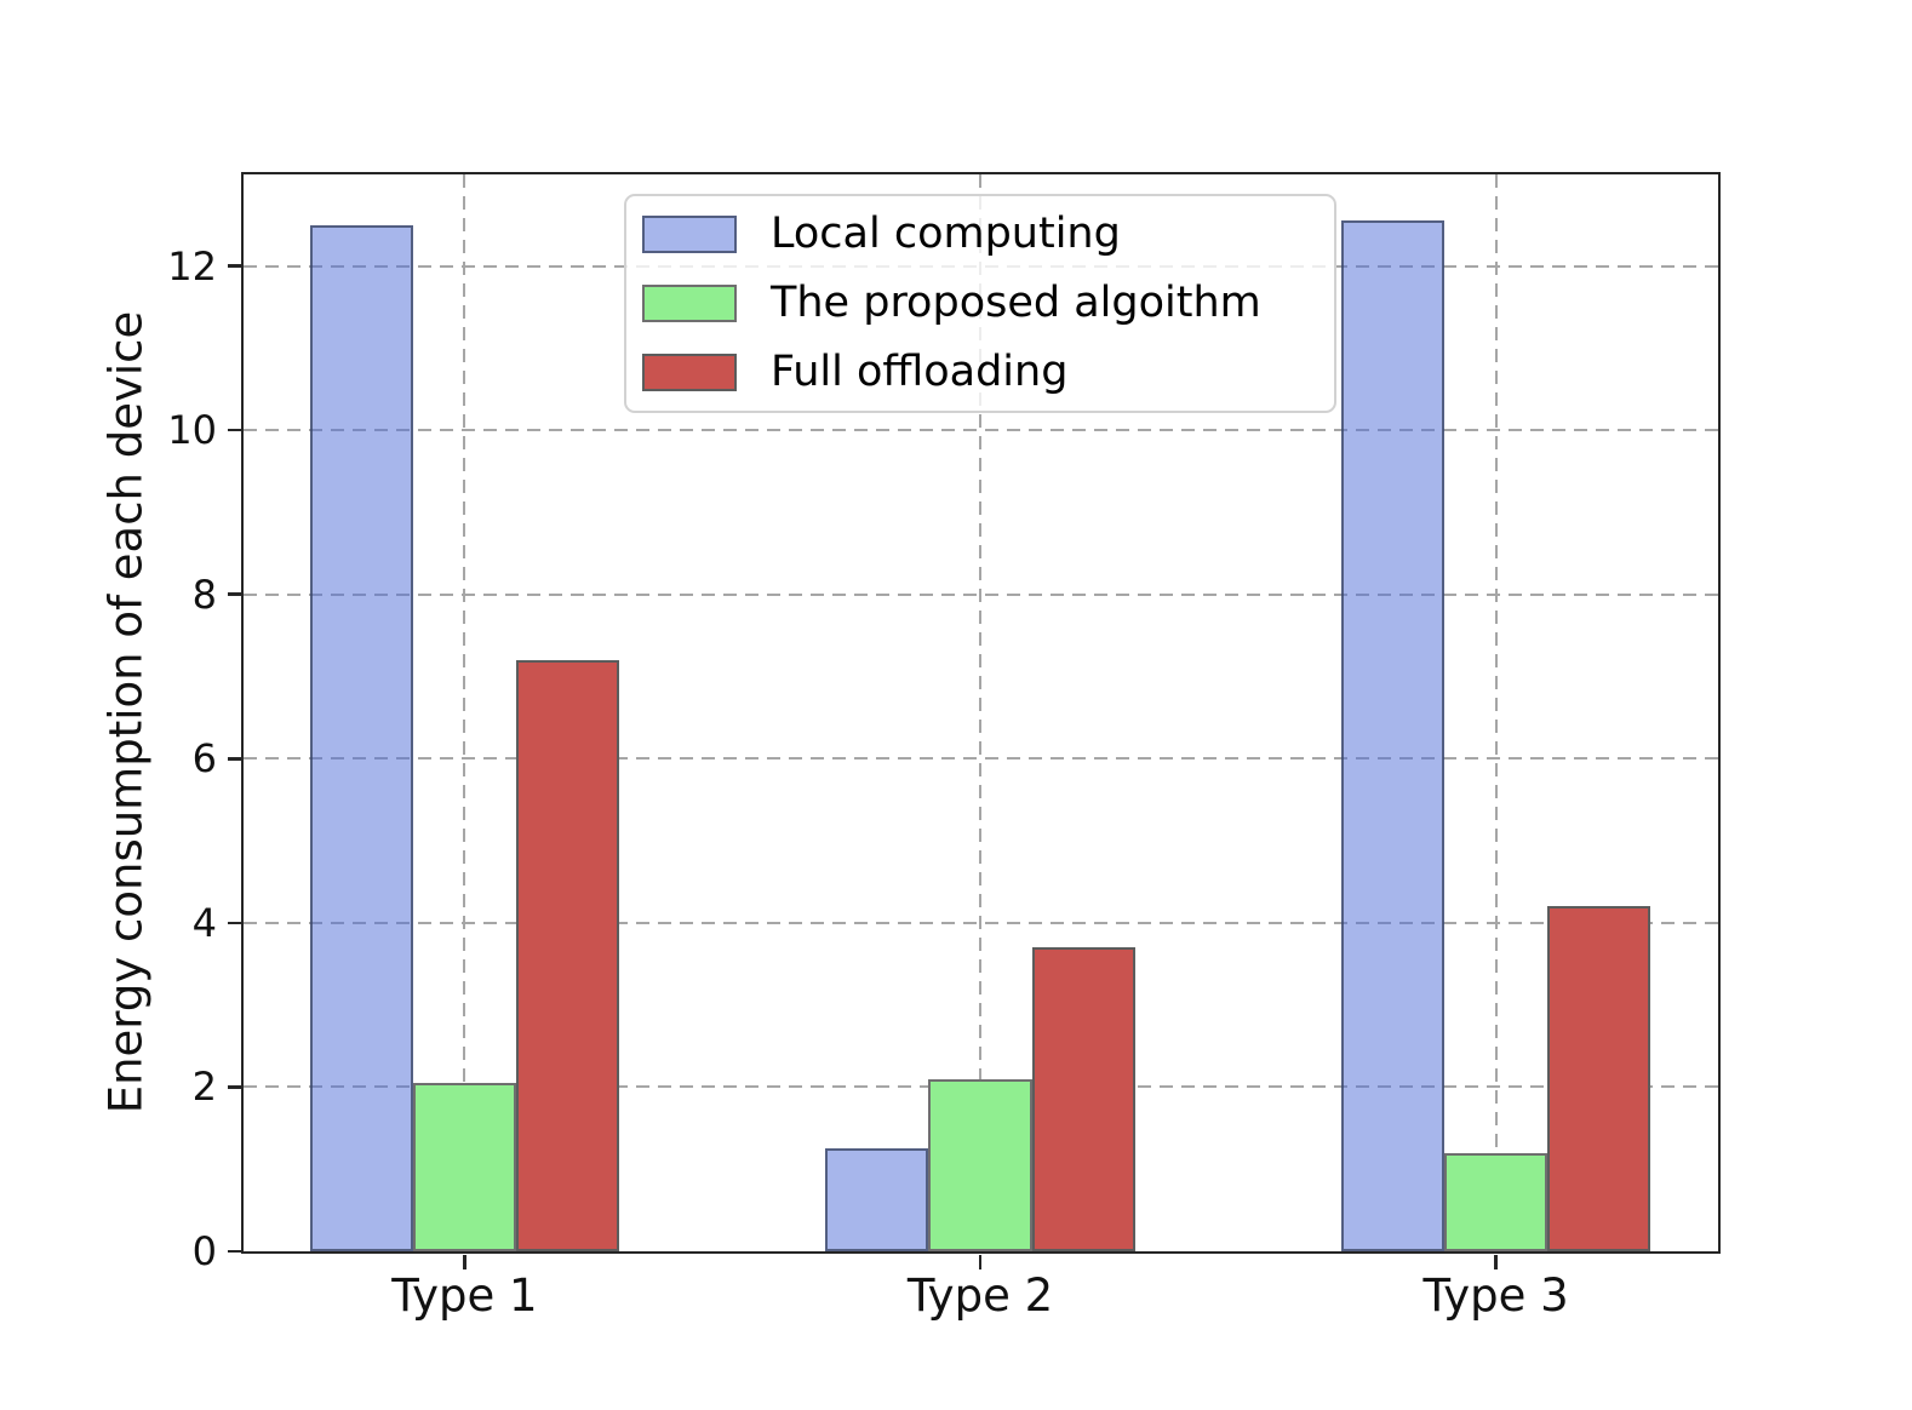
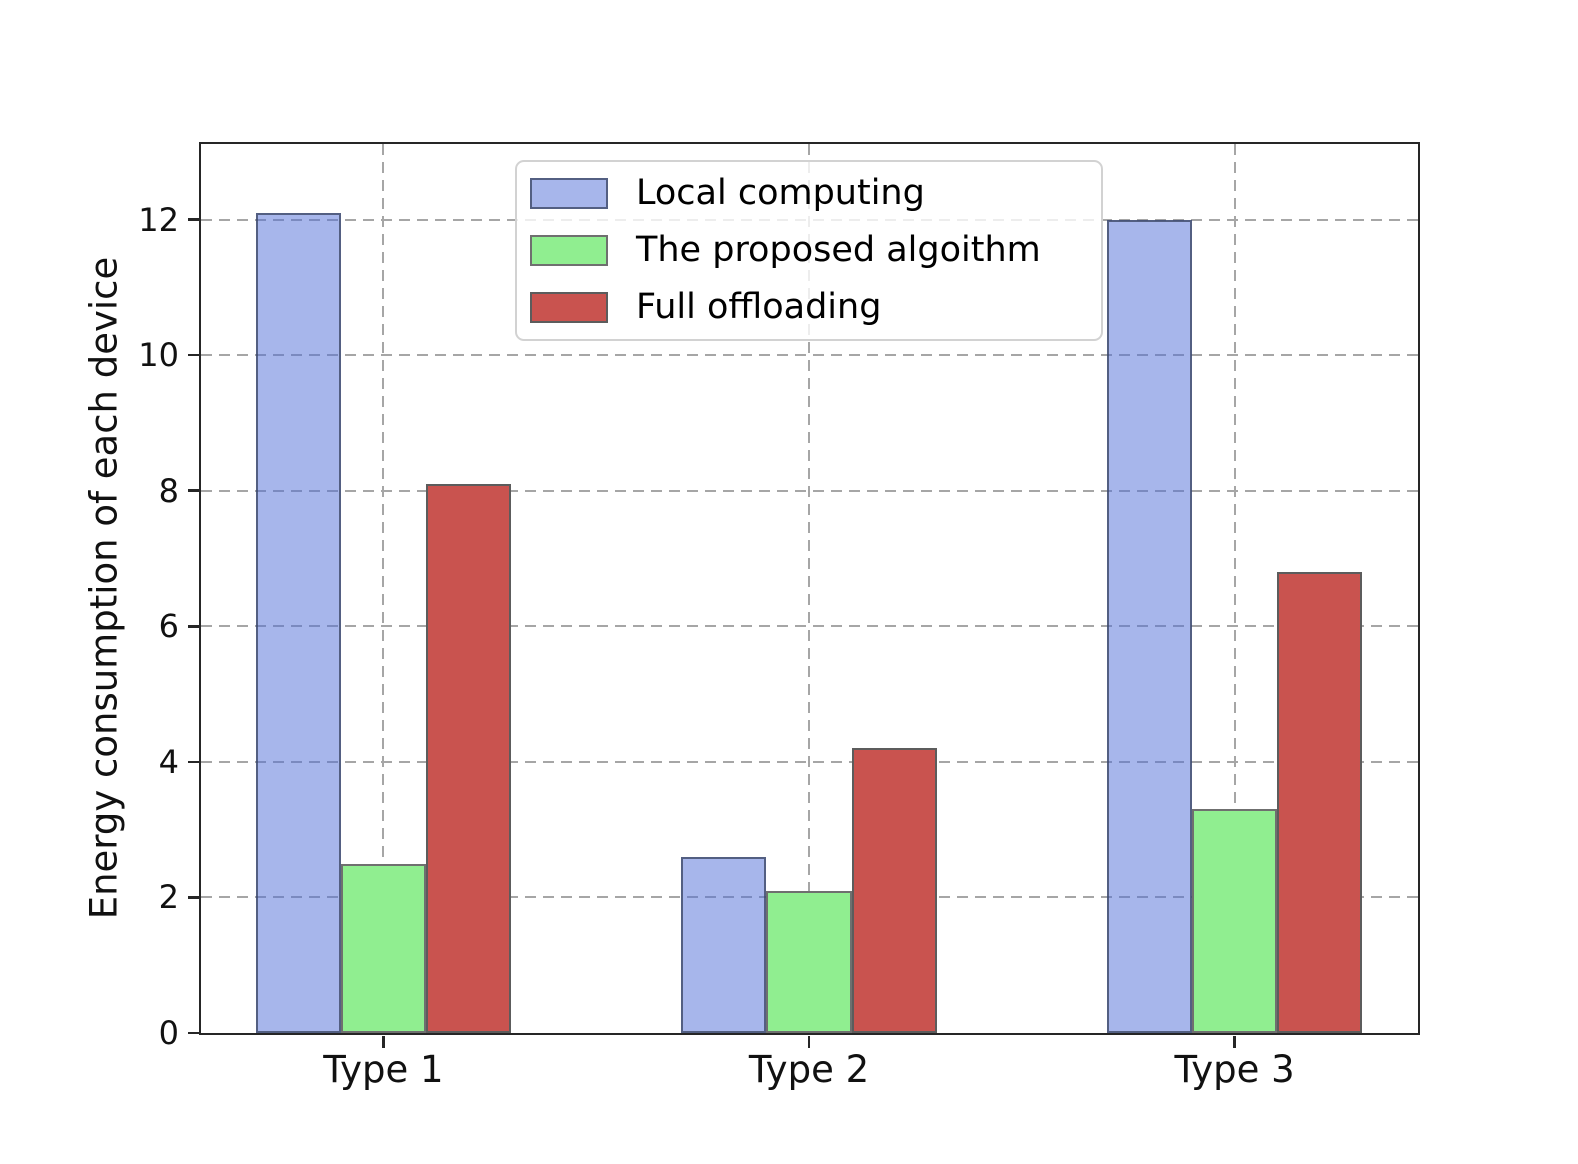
Local computing/Type 1: 12.5 -> 12.1
The proposed algoithm/Type 1: 2.0 -> 2.5
Full offloading/Type 1: 7.2 -> 8.1
Local computing/Type 2: 1.2 -> 2.6
Full offloading/Type 2: 3.7 -> 4.2
Local computing/Type 3: 12.6 -> 12.0
The proposed algoithm/Type 3: 1.2 -> 3.3
Full offloading/Type 3: 4.2 -> 6.8
